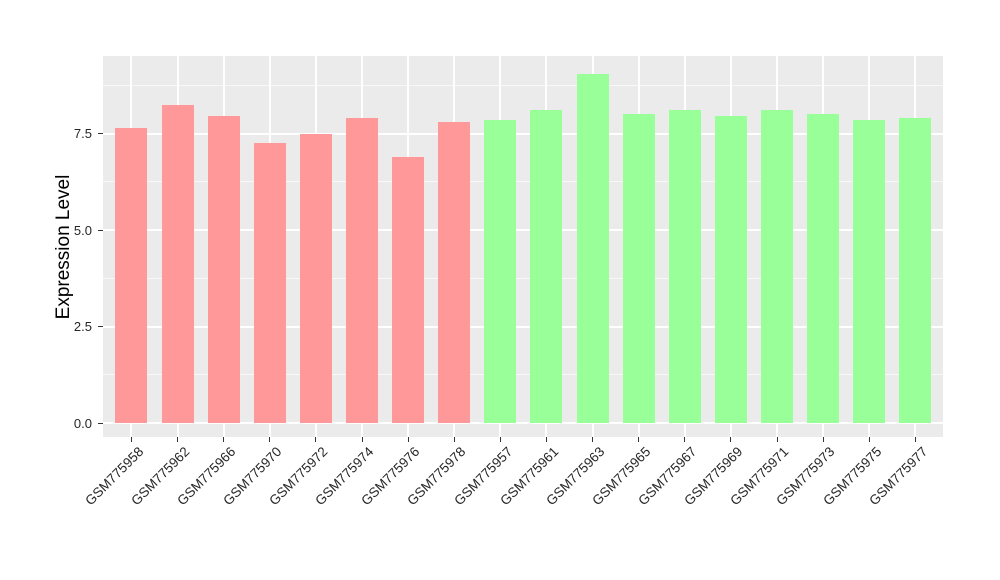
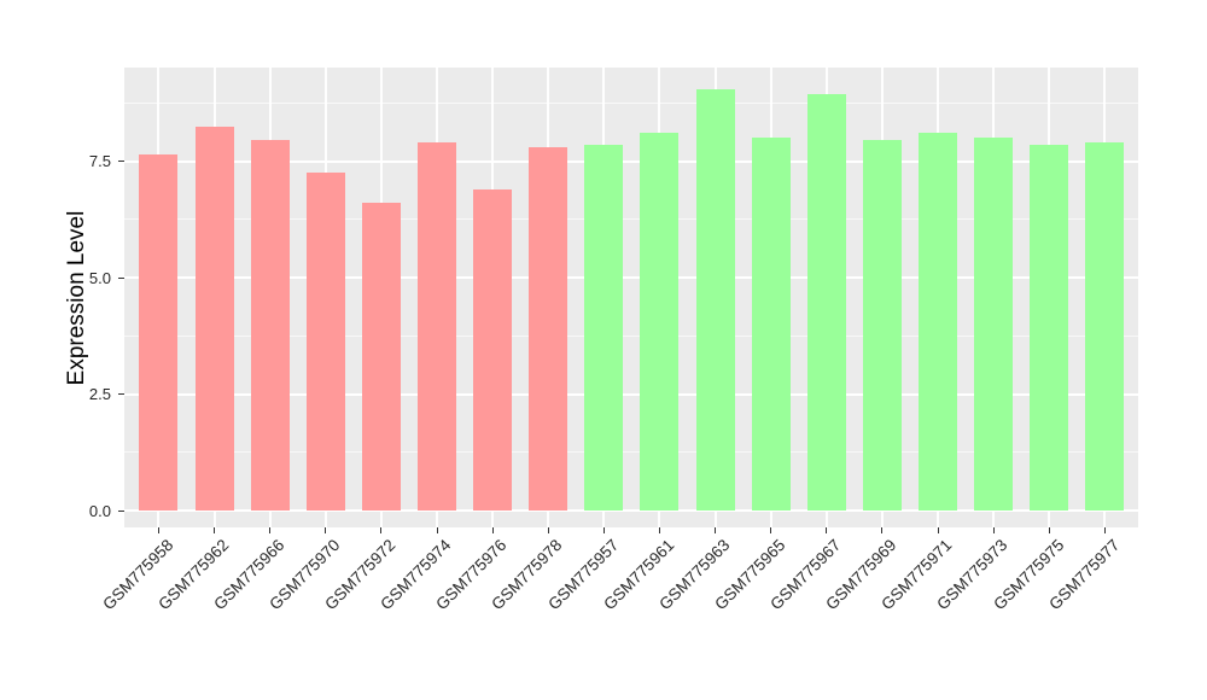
GSM775972: 7.5 -> 6.6
GSM775967: 8.1 -> 8.9
